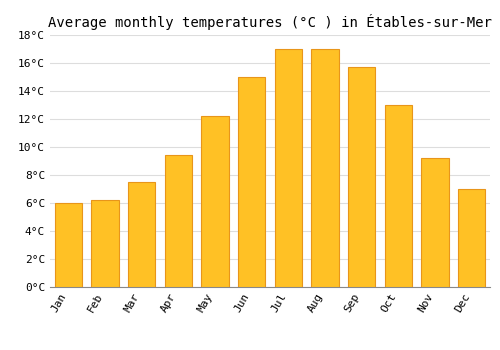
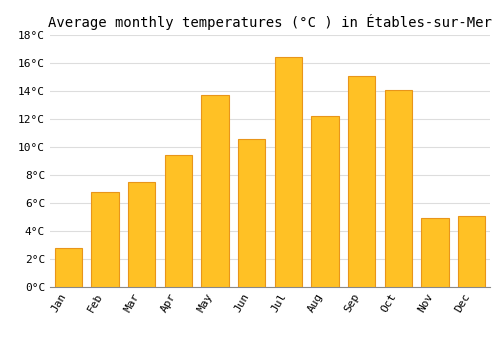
Jan: 6.0°C -> 2.8°C
Feb: 6.2°C -> 6.8°C
May: 12.2°C -> 13.7°C
Jun: 15.0°C -> 10.6°C
Jul: 17.0°C -> 16.4°C
Aug: 17.0°C -> 12.2°C
Sep: 15.7°C -> 15.1°C
Oct: 13.0°C -> 14.1°C
Nov: 9.2°C -> 4.9°C
Dec: 7.0°C -> 5.1°C
